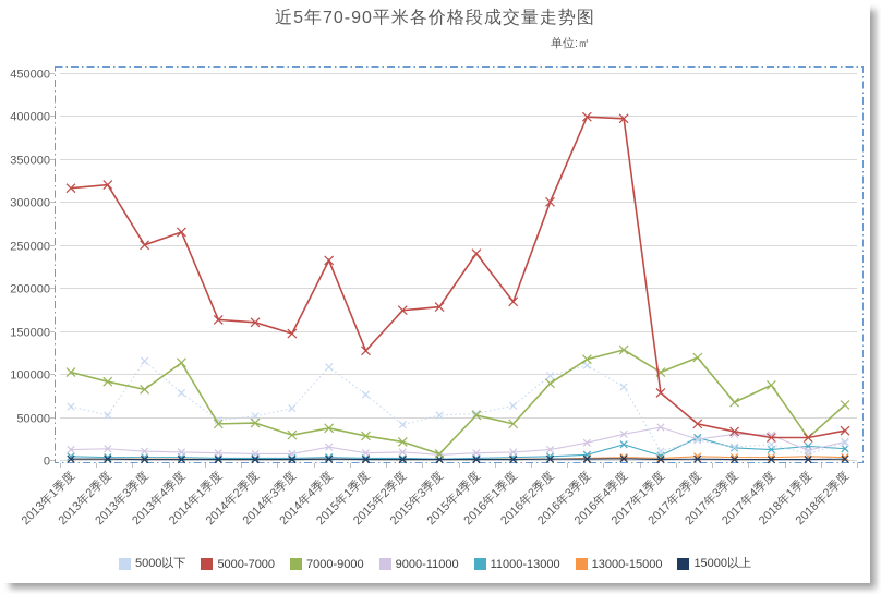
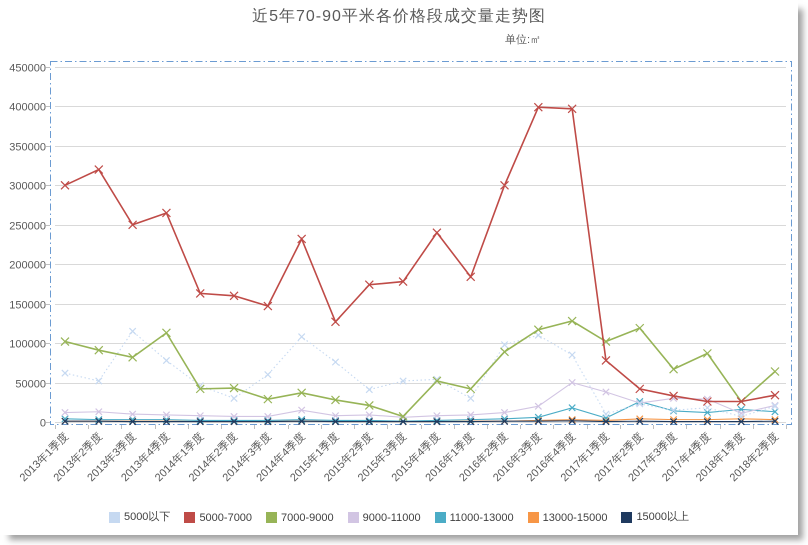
5000-7000/2013年1季度: 320000 -> 300000
5000以下/2014年2季度: 50000 -> 30000
5000以下/2016年1季度: 60000 -> 30000
9000-11000/2016年4季度: 30000 -> 50000
